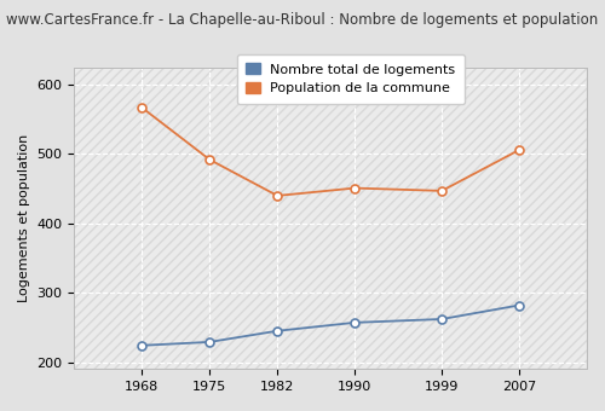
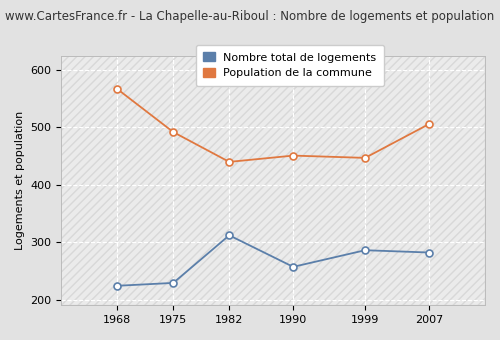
Nombre total de logements/1982: 245 -> 312
Nombre total de logements/1999: 262 -> 286
